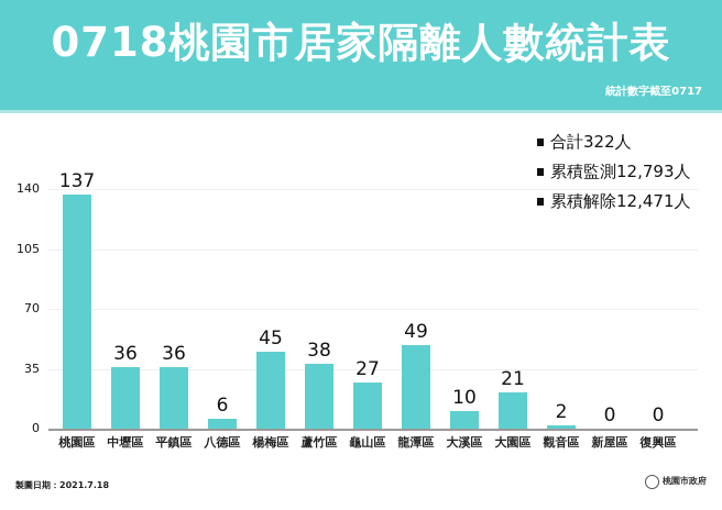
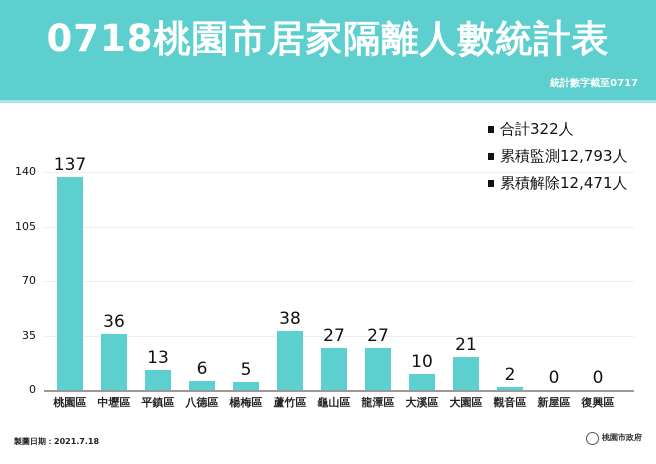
平鎮區: 36 -> 13
楊梅區: 45 -> 5
龍潭區: 49 -> 27
